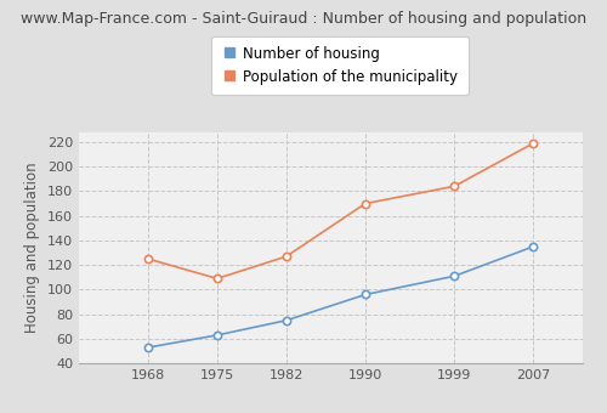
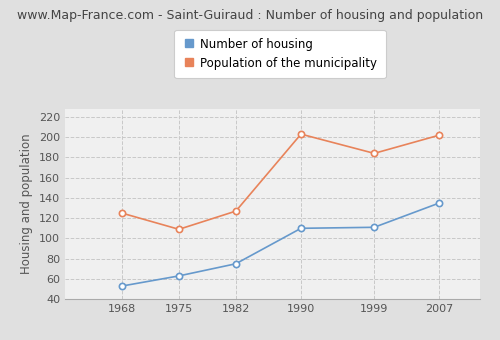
Number of housing/1990: 96 -> 110
Population of the municipality/1990: 170 -> 203
Population of the municipality/2007: 219 -> 202
